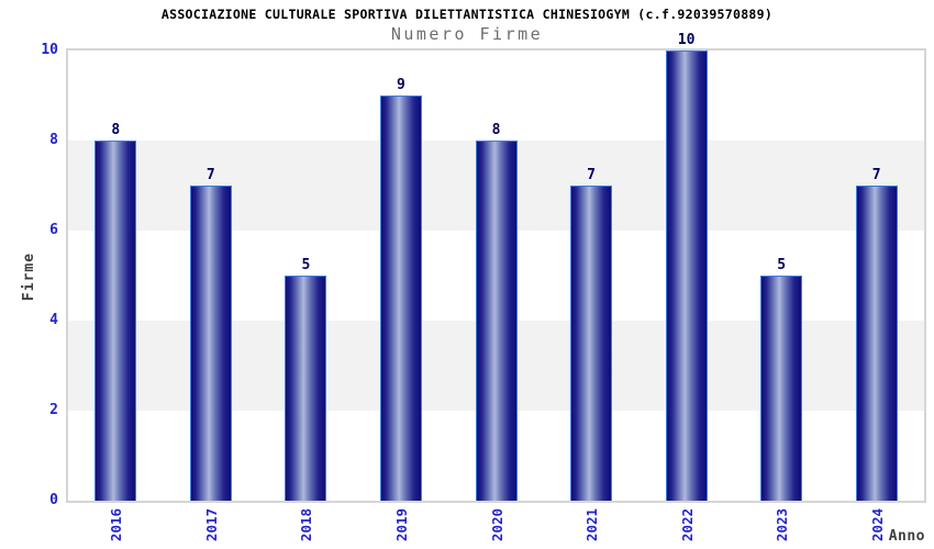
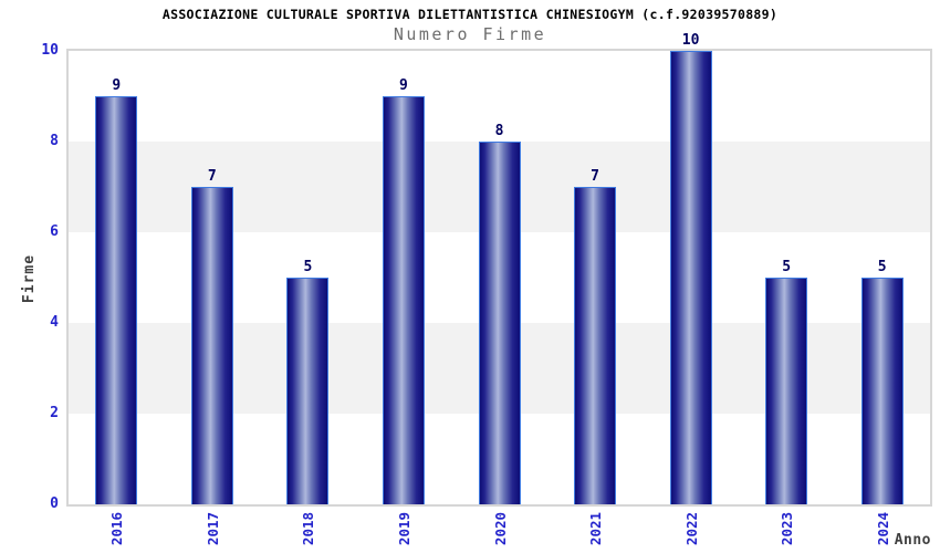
2016: 8 -> 9
2024: 7 -> 5
